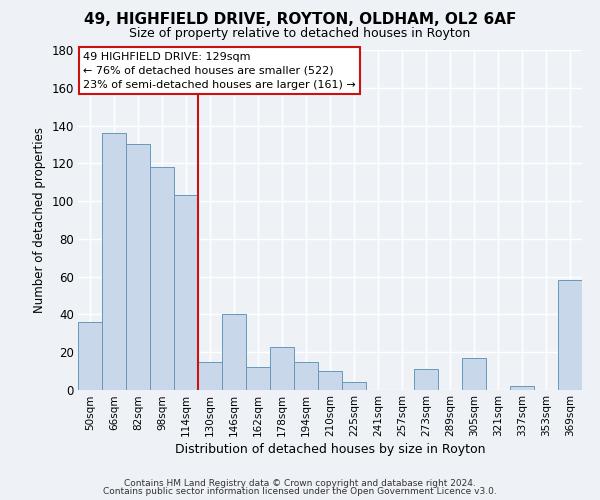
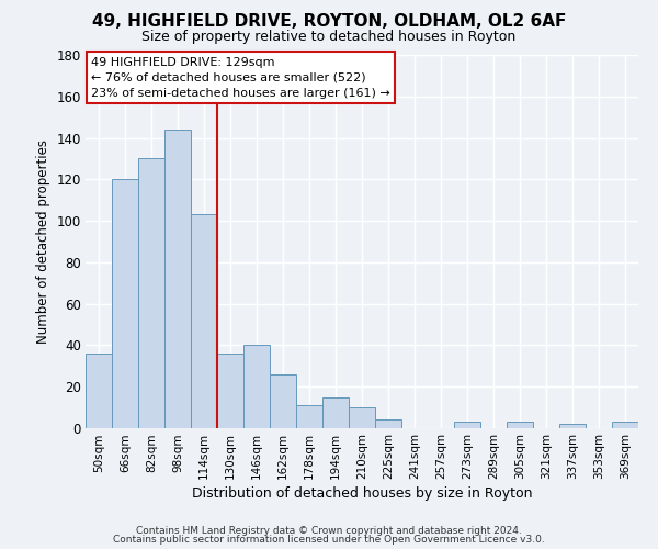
66sqm: 136 -> 120
98sqm: 118 -> 144
130sqm: 15 -> 36
162sqm: 12 -> 26
178sqm: 23 -> 11
273sqm: 11 -> 3
305sqm: 17 -> 3
369sqm: 58 -> 3
